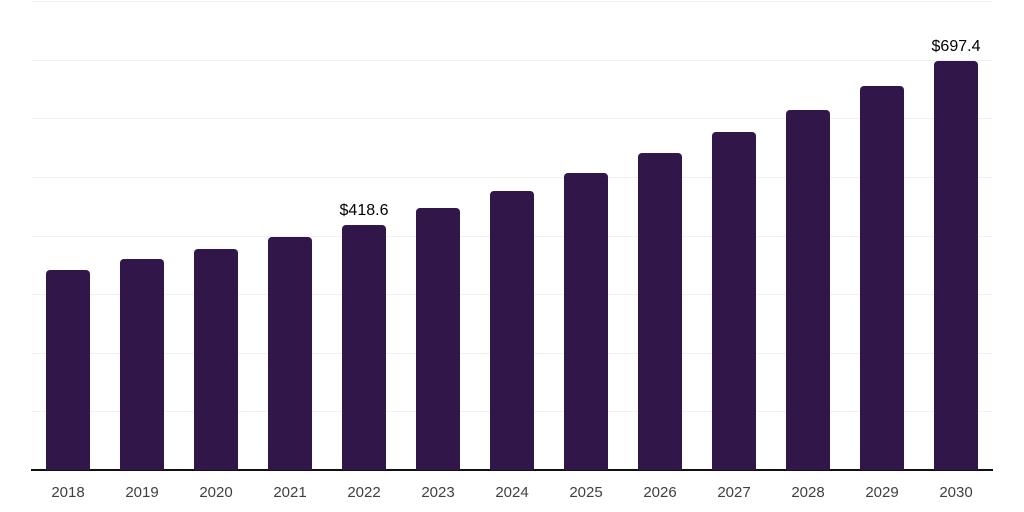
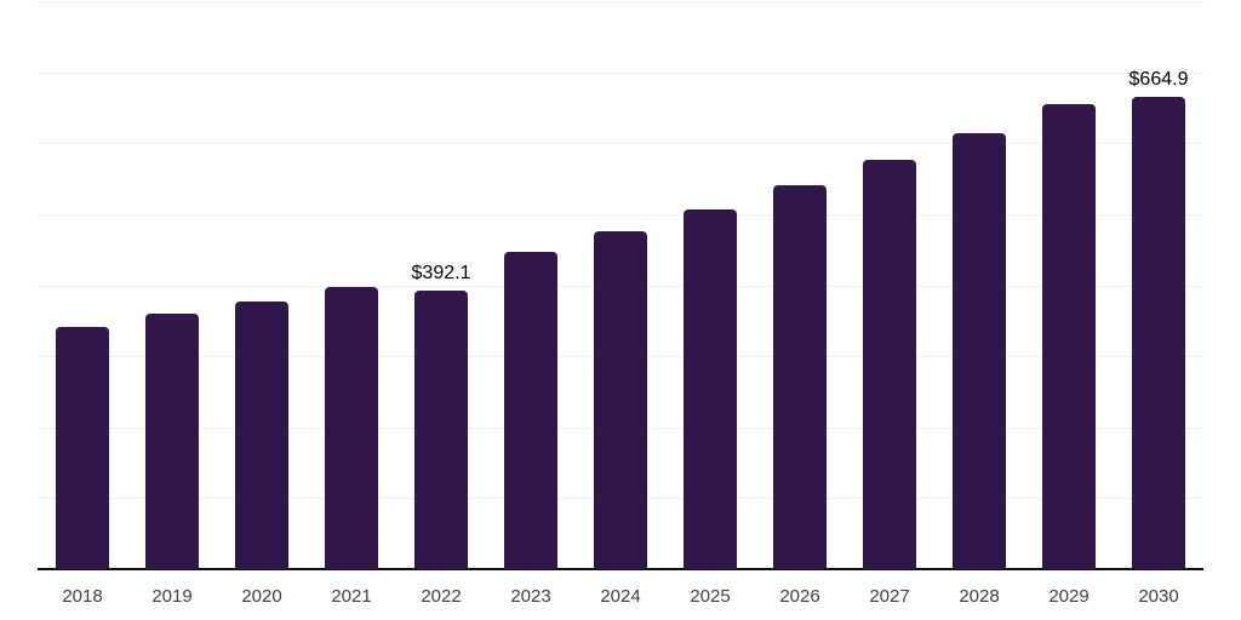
2022: $418.6 -> $392.1
2030: $697.4 -> $664.9
